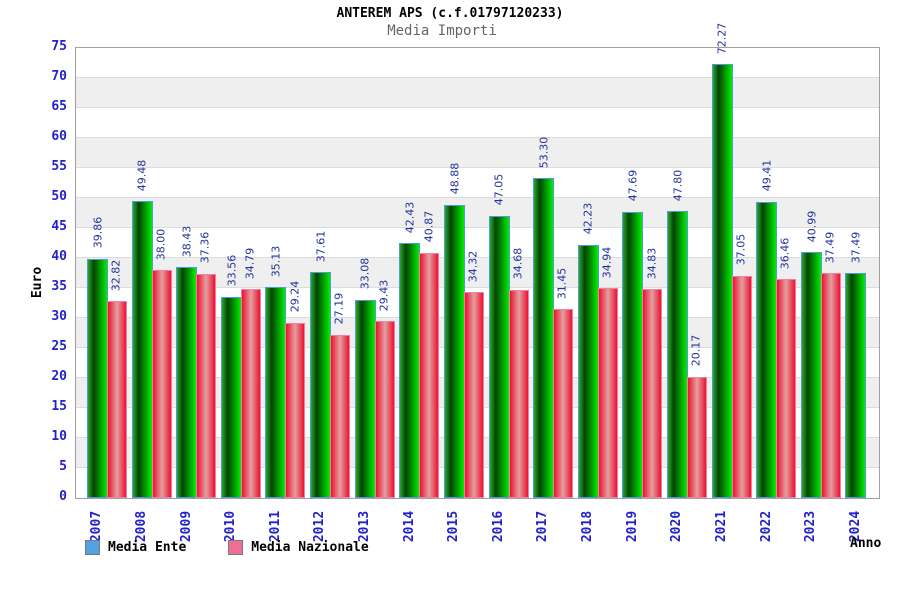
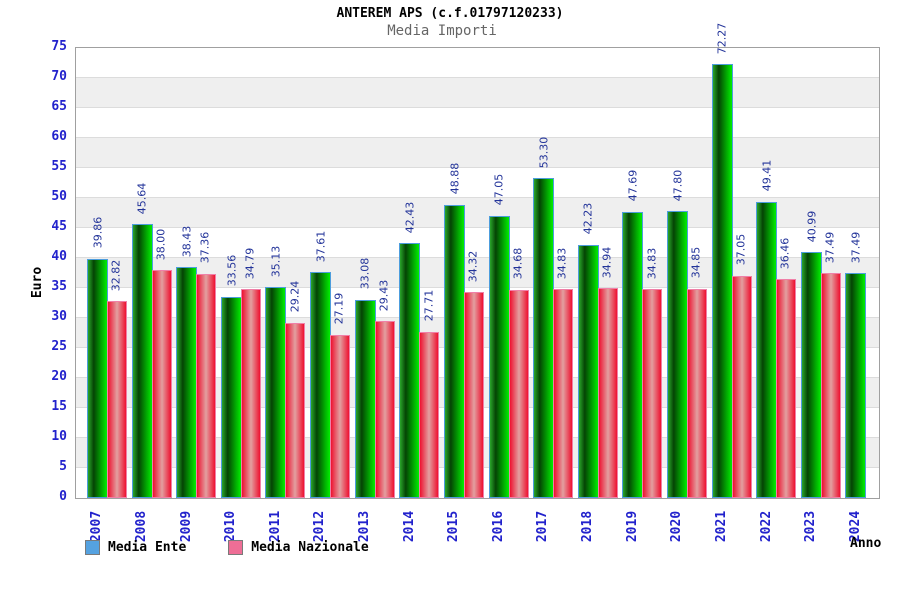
Media Ente/2008: 49.48 -> 45.64
Media Nazionale/2014: 40.87 -> 27.71
Media Nazionale/2017: 31.45 -> 34.83
Media Nazionale/2020: 20.17 -> 34.85
